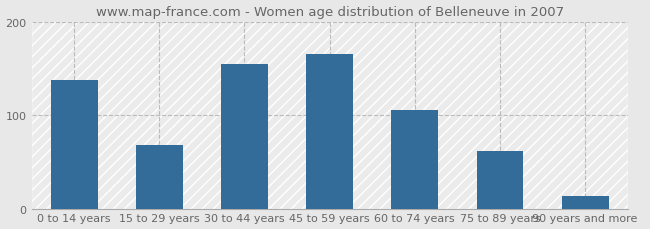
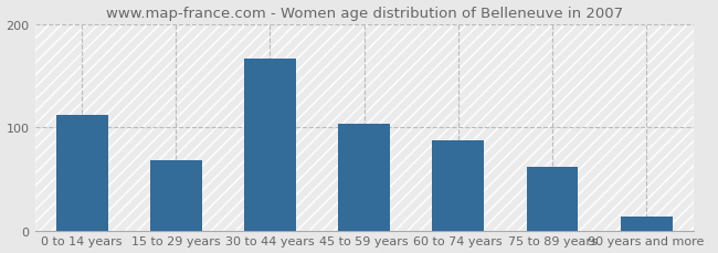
0 to 14 years: 138 -> 112
30 to 44 years: 155 -> 166
45 to 59 years: 165 -> 104
60 to 74 years: 106 -> 88
